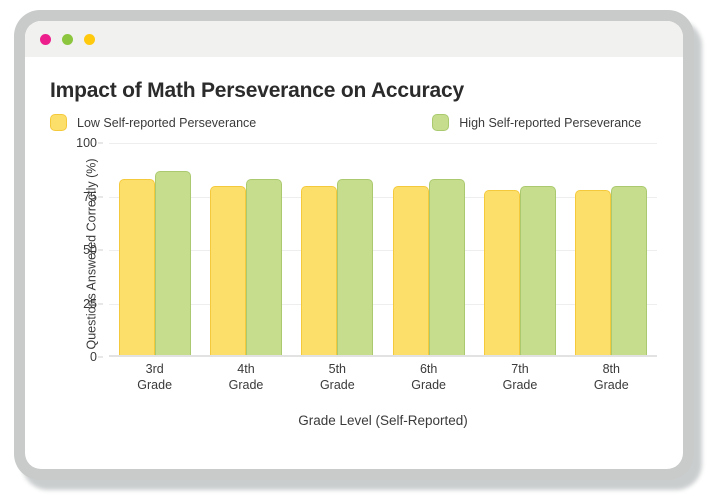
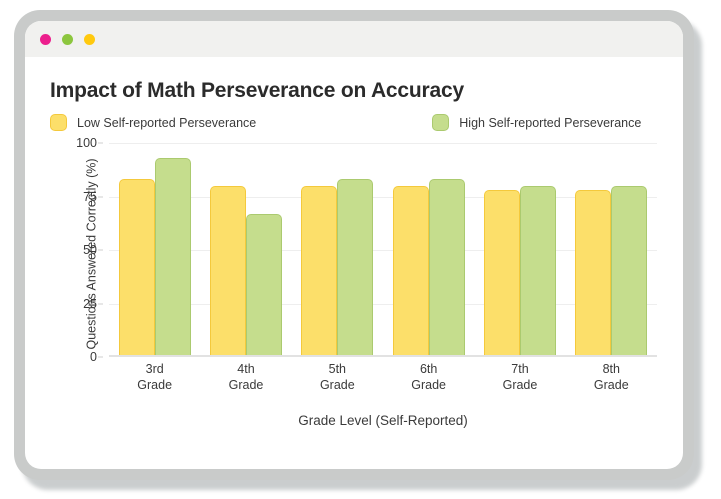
High Self-reported Perseverance/3rd Grade: 87 -> 93
High Self-reported Perseverance/4th Grade: 83 -> 67
